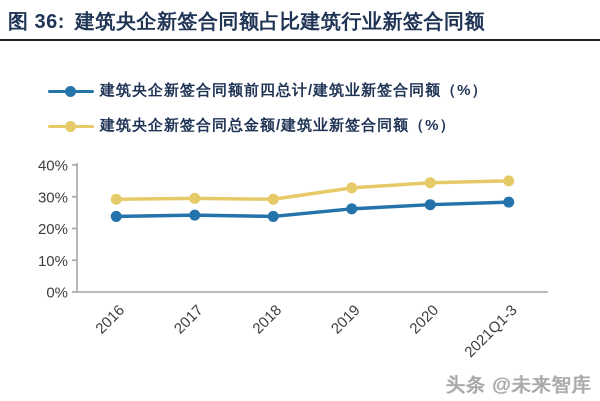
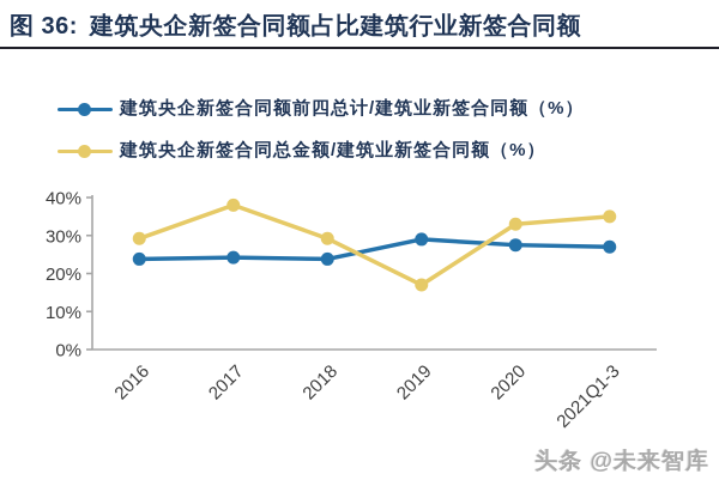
建筑央企新签合同总金额/建筑业新签合同额（%）/2017: 30% -> 38%
建筑央企新签合同额前四总计/建筑业新签合同额（%）/2019: 26% -> 29%
建筑央企新签合同总金额/建筑业新签合同额（%）/2019: 33% -> 17%
建筑央企新签合同总金额/建筑业新签合同额（%）/2020: 34% -> 33%
建筑央企新签合同额前四总计/建筑业新签合同额（%）/2021Q1-3: 28% -> 27%
